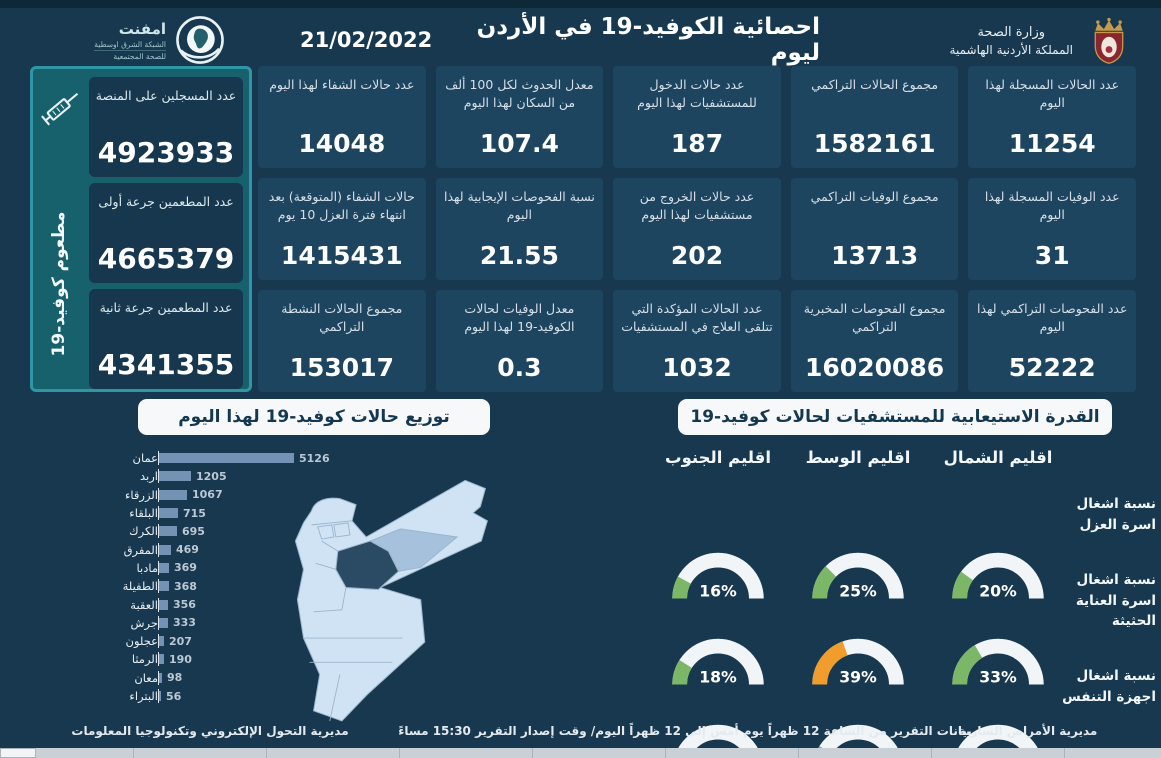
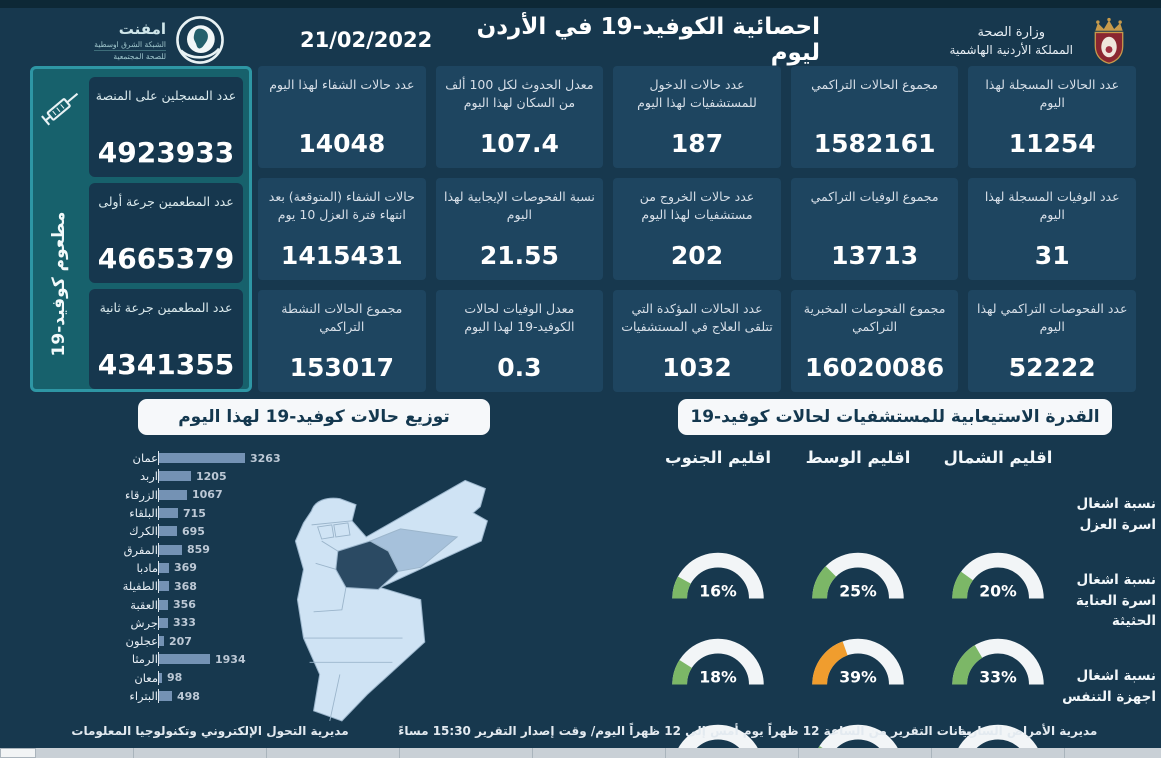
توزيع حالات كوفيد-19 لهذا اليوم/عمان: 5126 -> 3263
توزيع حالات كوفيد-19 لهذا اليوم/المفرق: 469 -> 859
توزيع حالات كوفيد-19 لهذا اليوم/الرمثا: 190 -> 1934
توزيع حالات كوفيد-19 لهذا اليوم/البتراء: 56 -> 498
